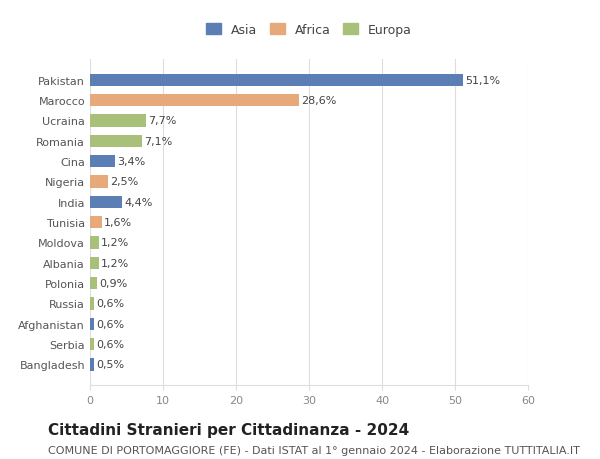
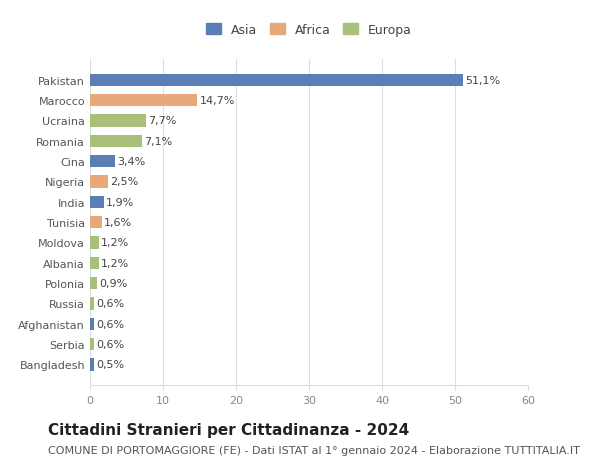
Marocco: 28,6% -> 14,7%
India: 4,4% -> 1,9%
